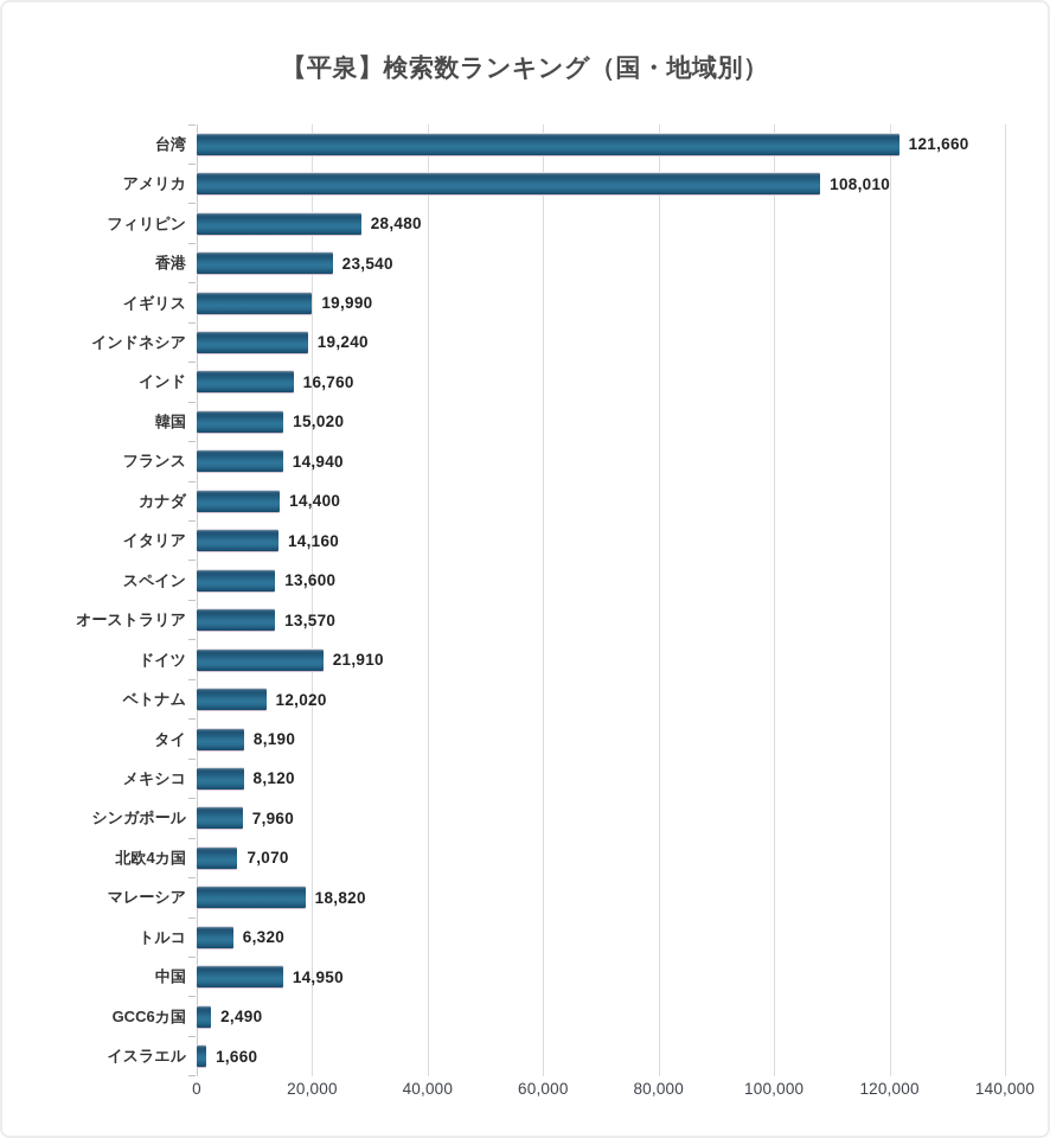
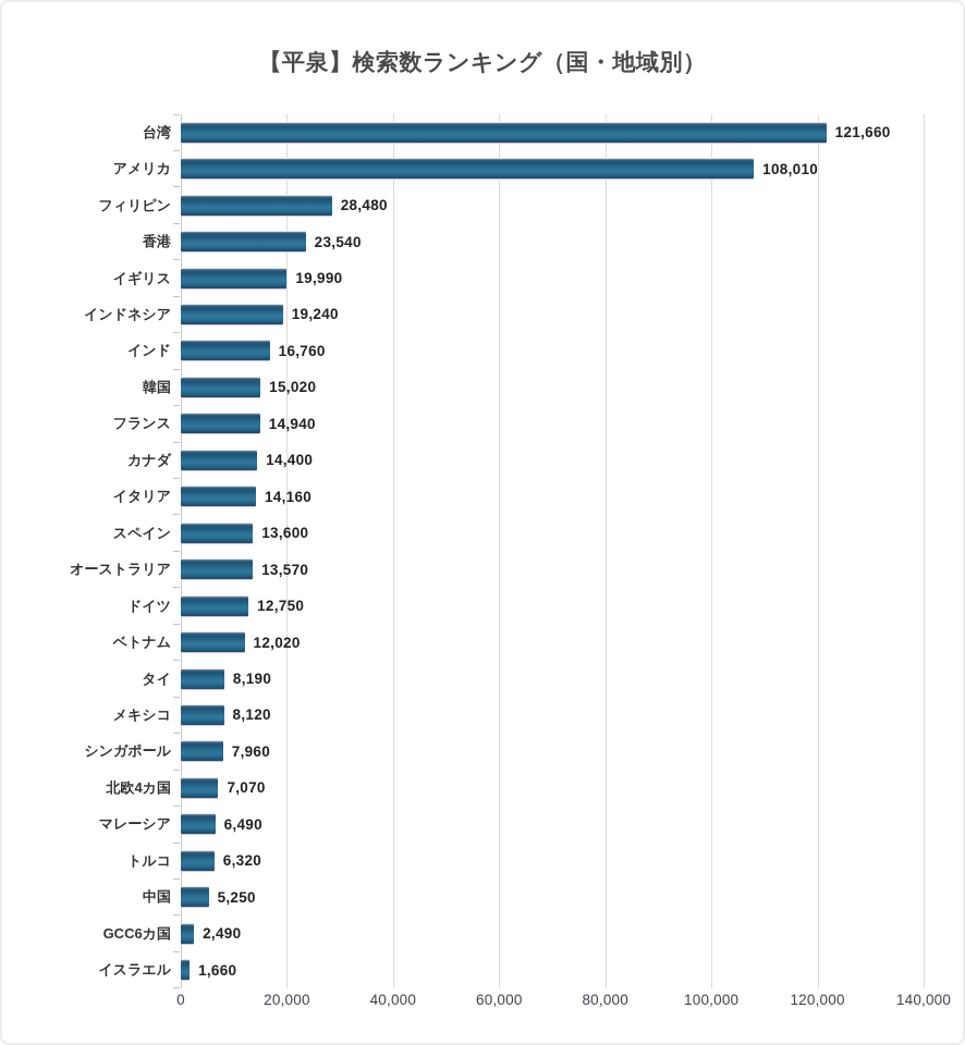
ドイツ: 21,910 -> 12,750
マレーシア: 18,820 -> 6,490
中国: 14,950 -> 5,250
